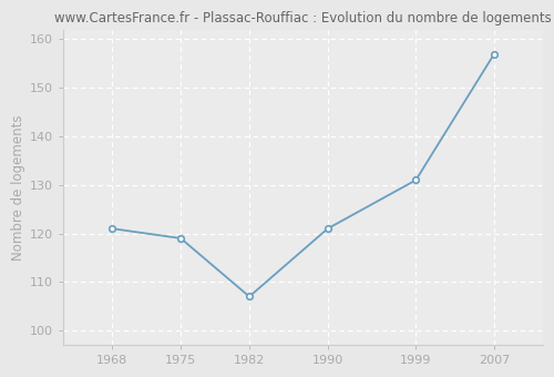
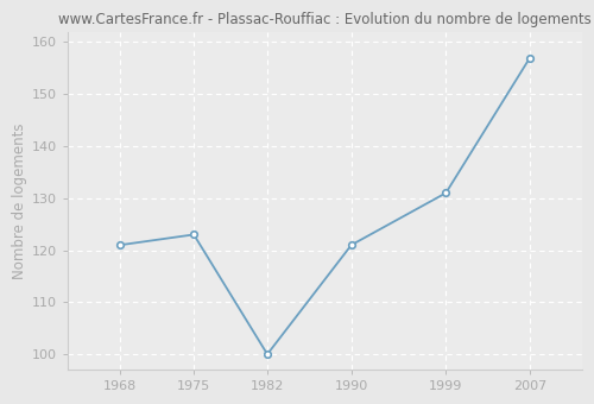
1975: 119 -> 123
1982: 107 -> 100
